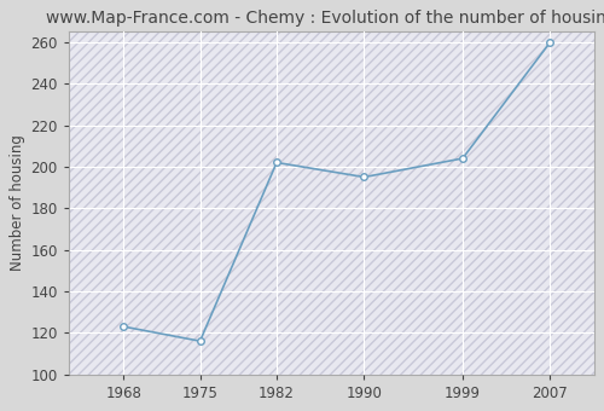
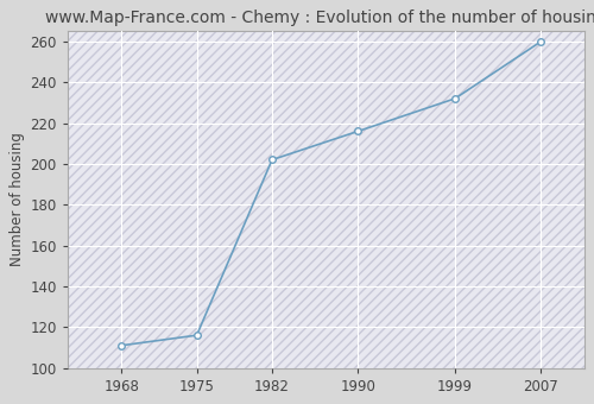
1968: 123 -> 111
1990: 195 -> 216
1999: 204 -> 232
